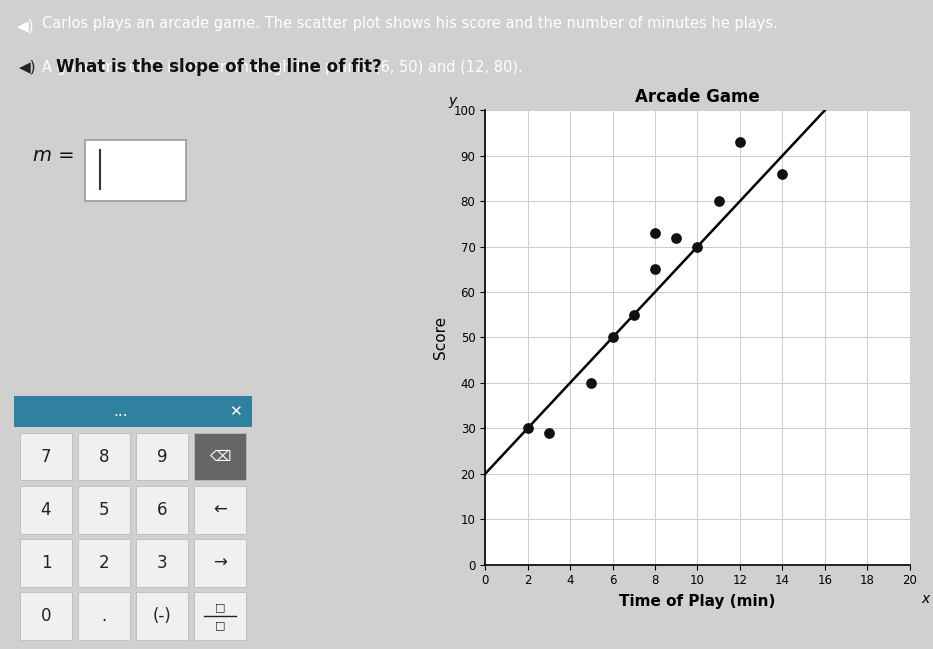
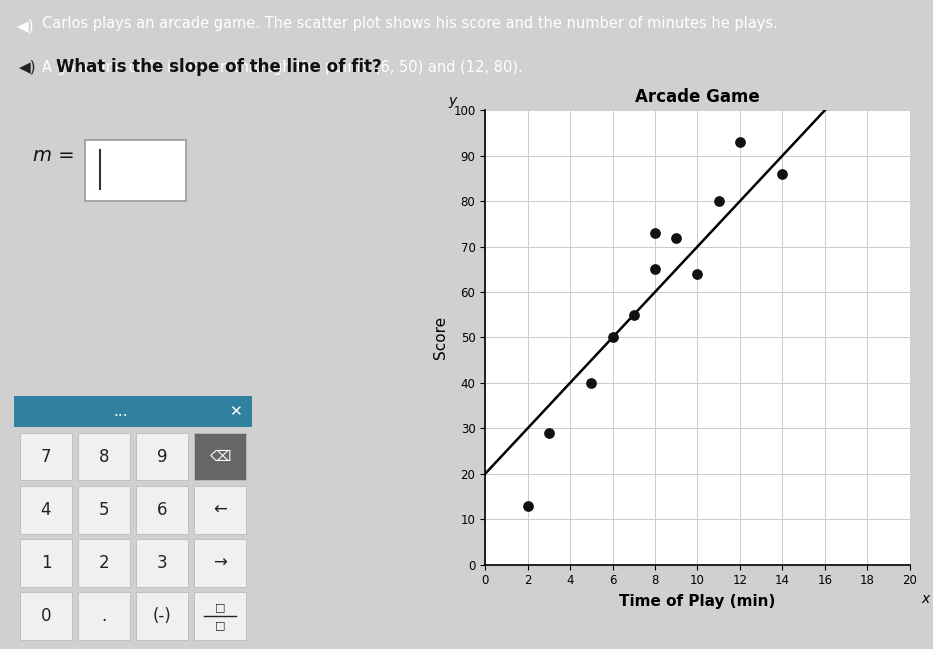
2: 30 -> 13
10: 70 -> 64
